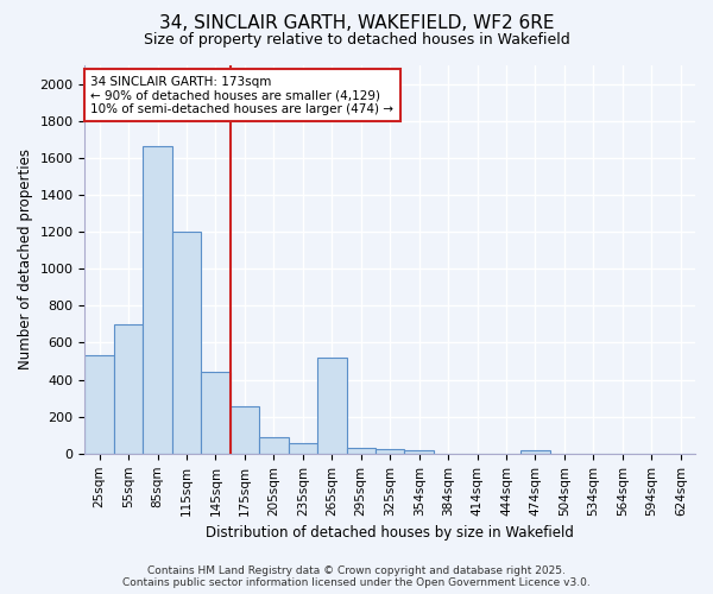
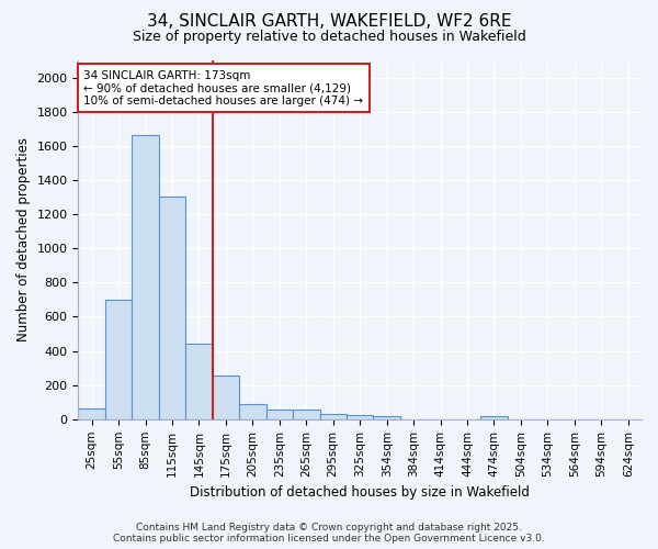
25sqm: 530 -> 60
115sqm: 1200 -> 1300
265sqm: 520 -> 60
